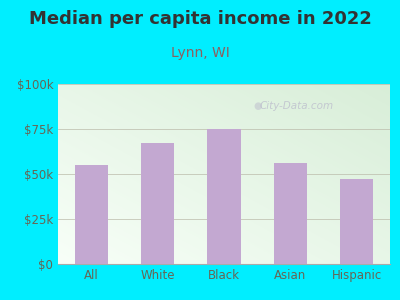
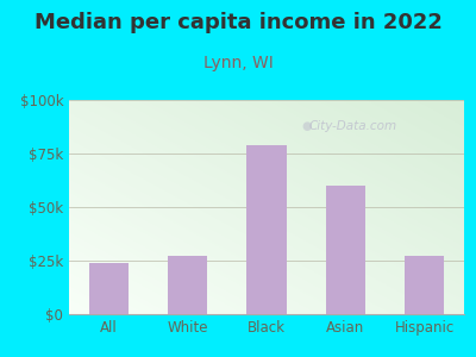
All: $55k -> $24k
White: $67k -> $27k
Black: $75k -> $79k
Asian: $56k -> $60k
Hispanic: $47k -> $27k
